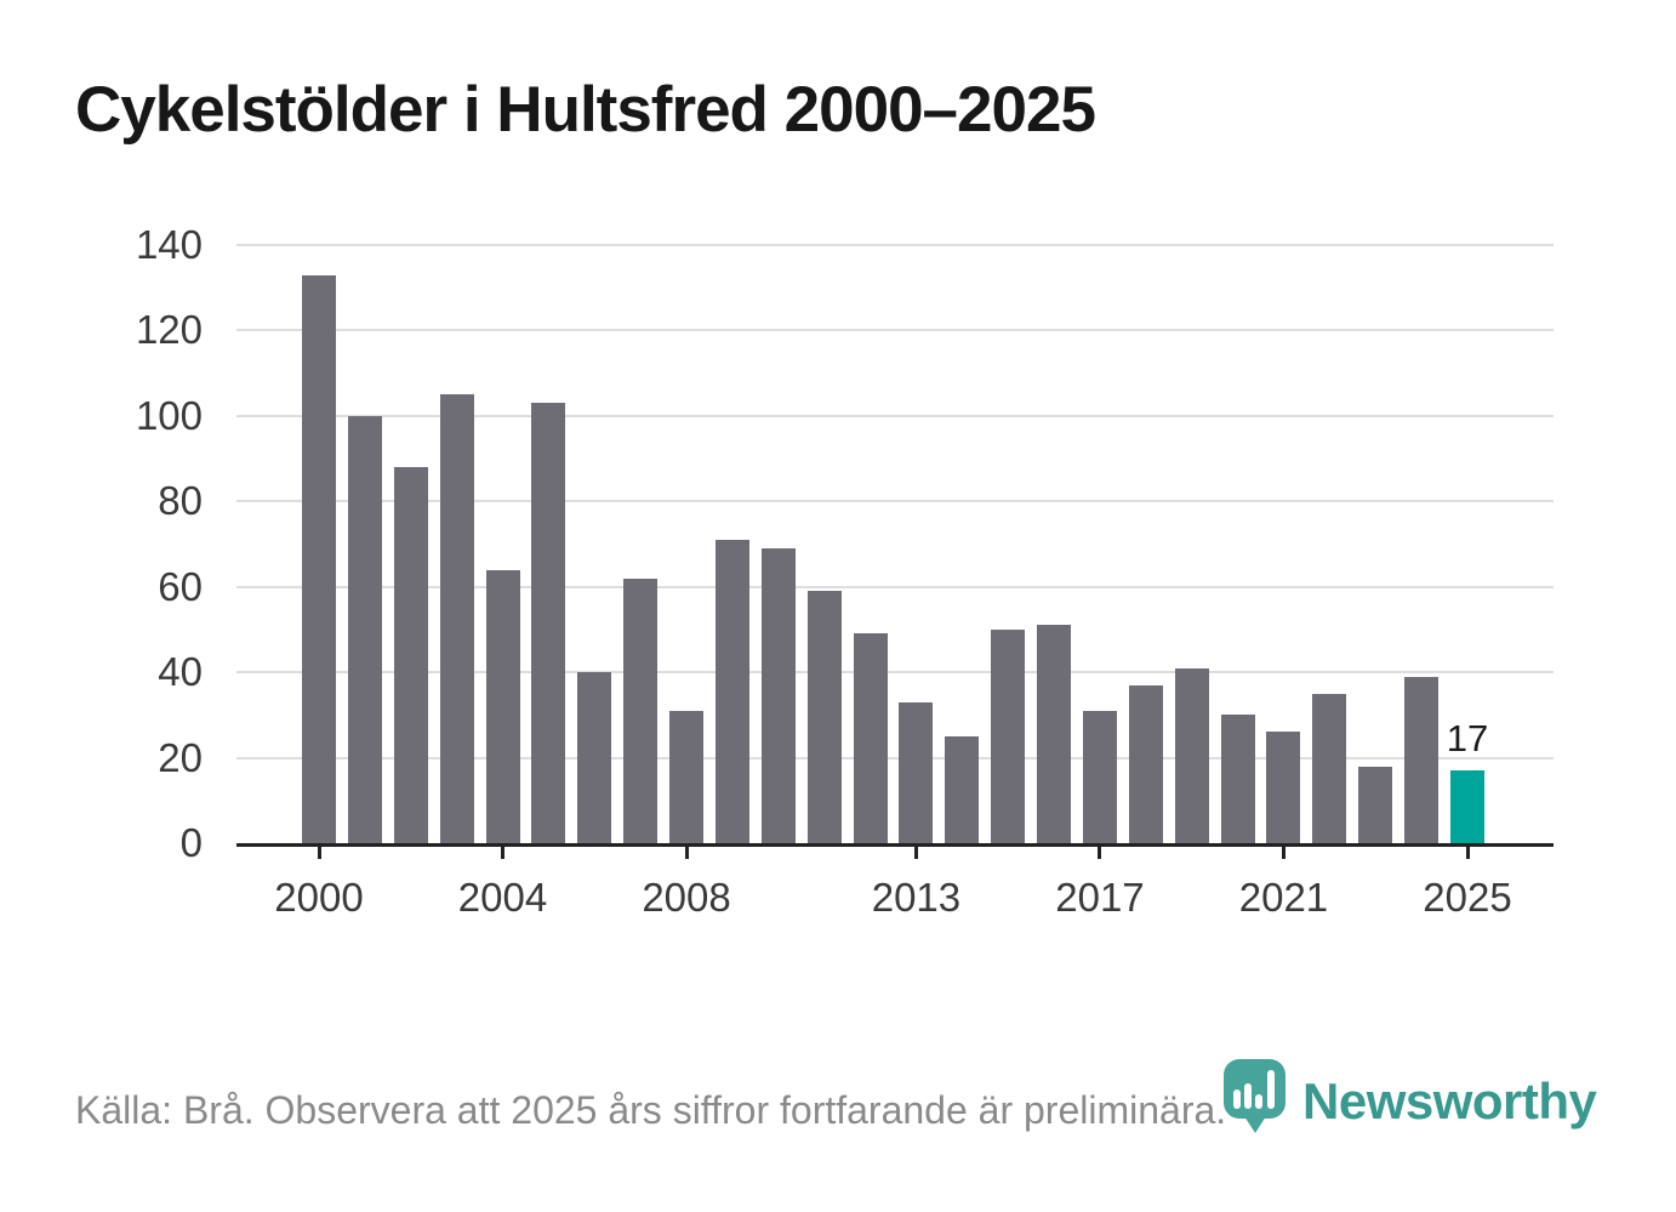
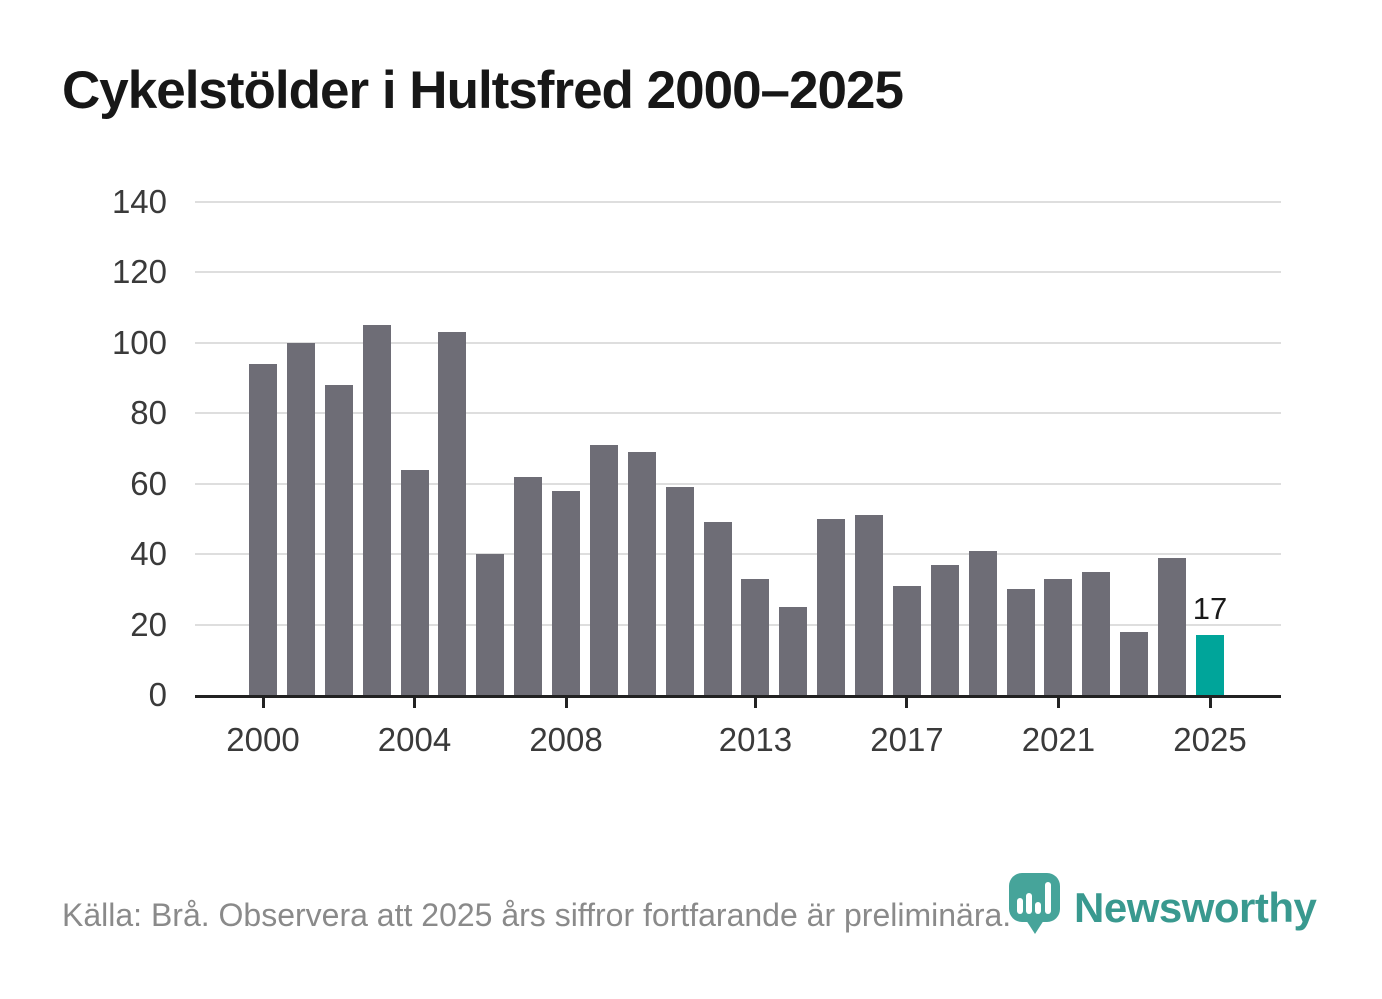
2000: 133 -> 94
2008: 31 -> 58
2021: 26 -> 33
